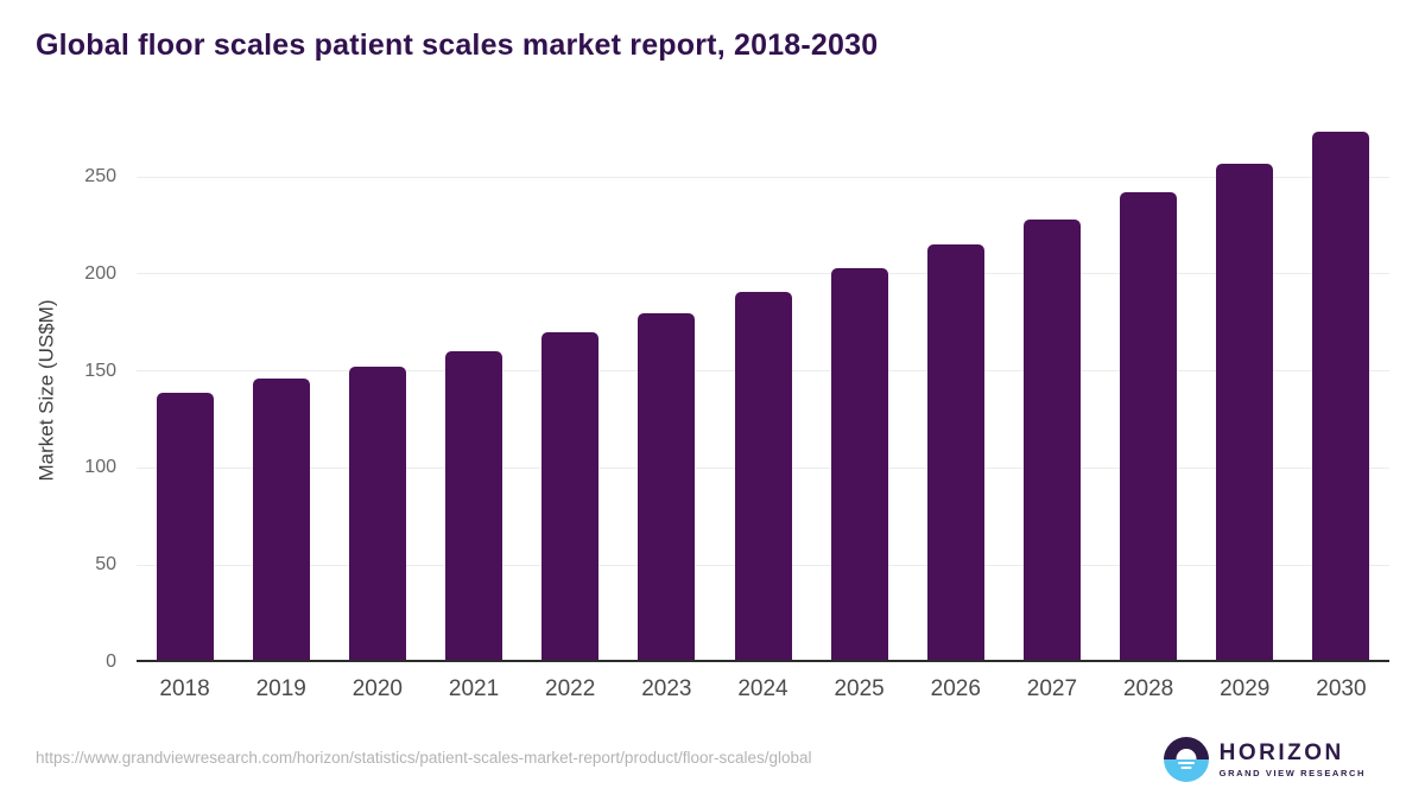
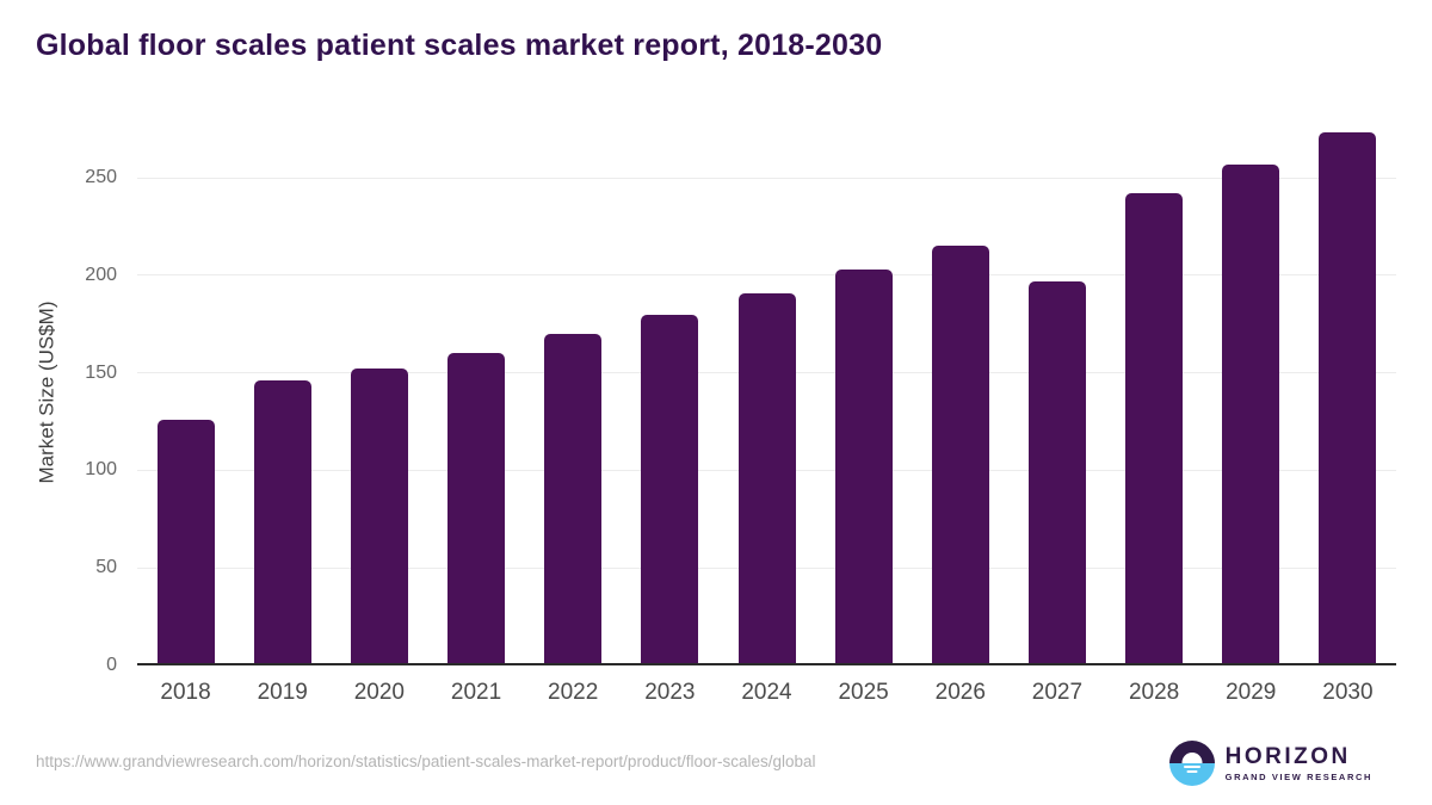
2018: 139 -> 126
2027: 228 -> 197
